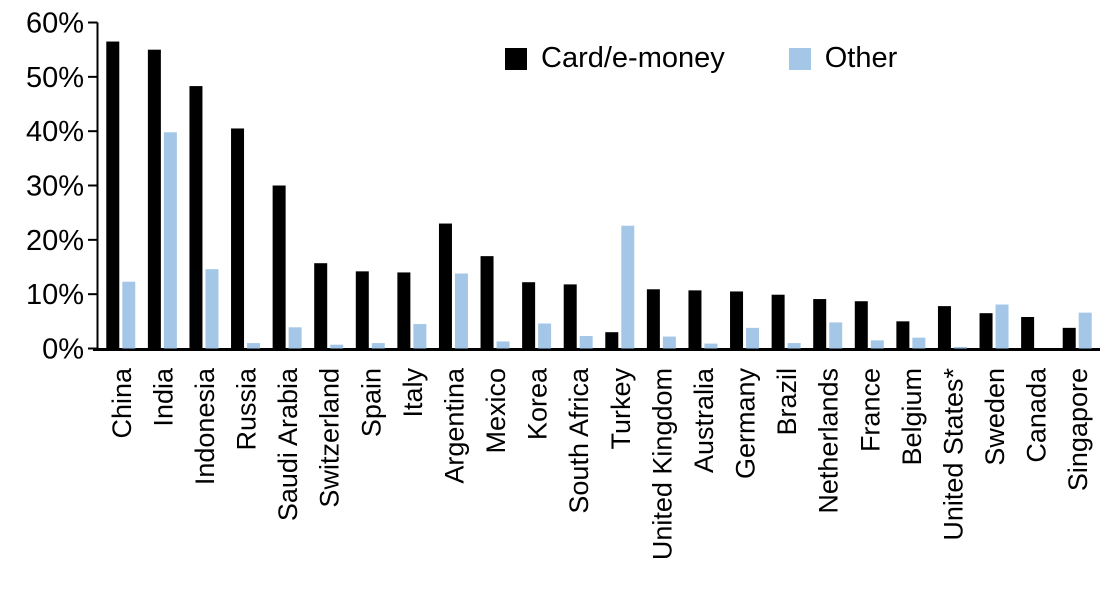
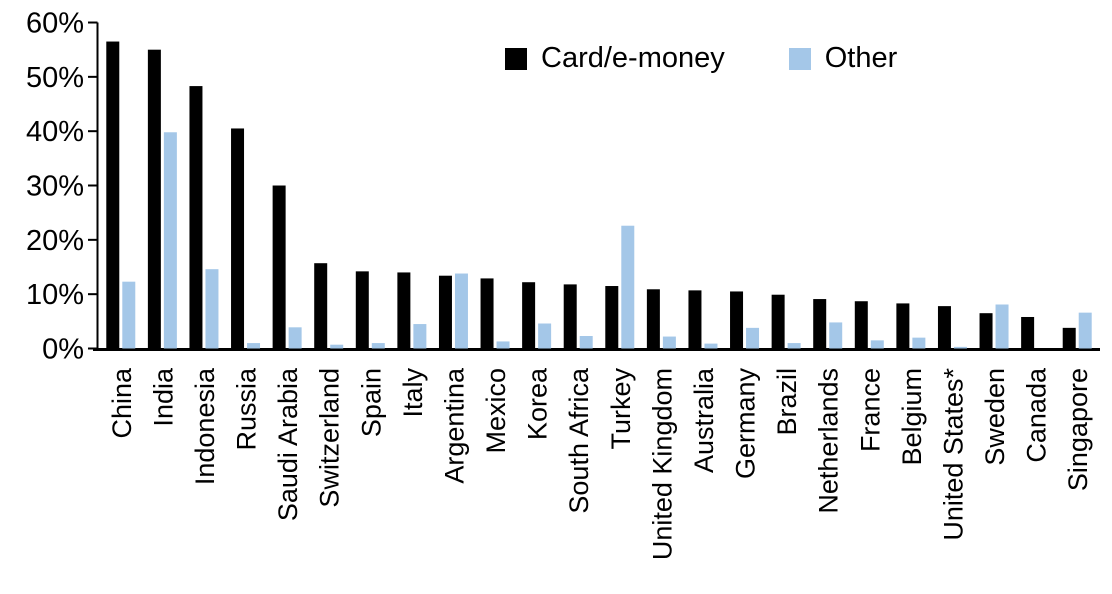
Card/e-money/Argentina: 23% -> 13%
Card/e-money/Mexico: 17% -> 13%
Card/e-money/Turkey: 3% -> 12%
Card/e-money/Belgium: 5% -> 8%
